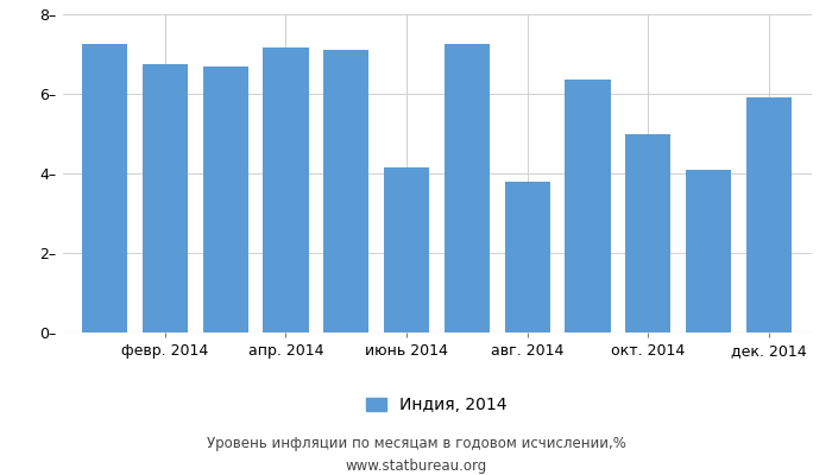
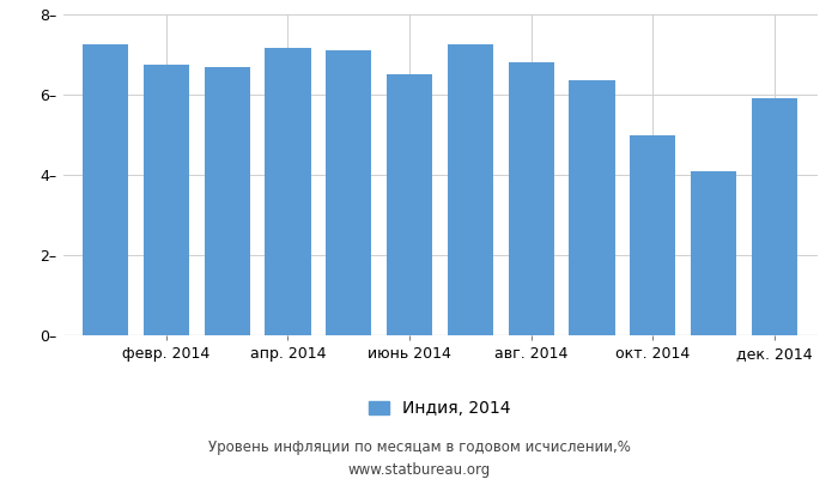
июнь 2014: 4.15– -> 6.50–
авг. 2014: 3.80– -> 6.80–
